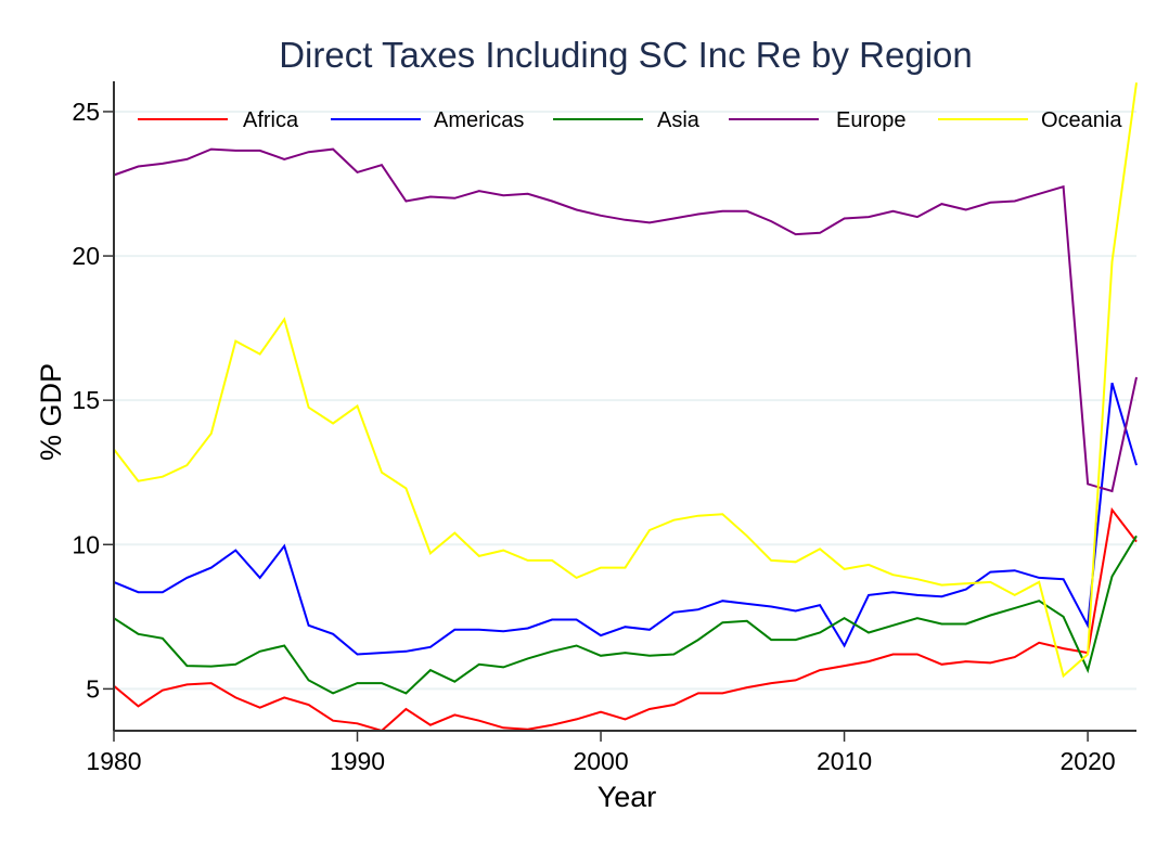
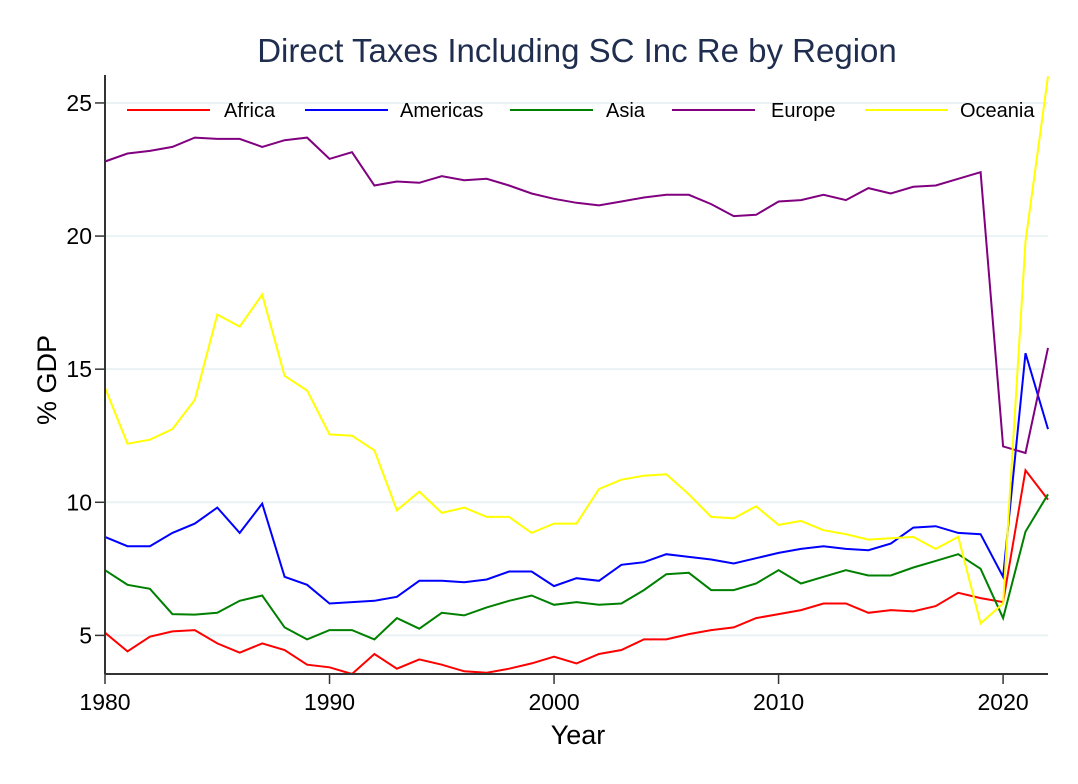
Oceania/1980: 13.3 -> 14.3
Oceania/1990: 14.8 -> 12.6
Americas/2010: 6.5 -> 8.1
